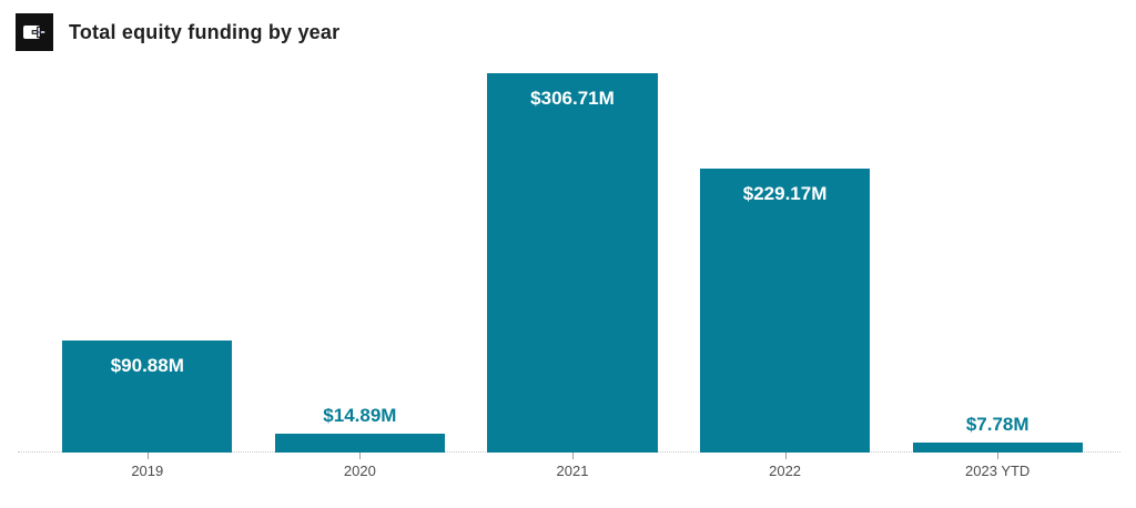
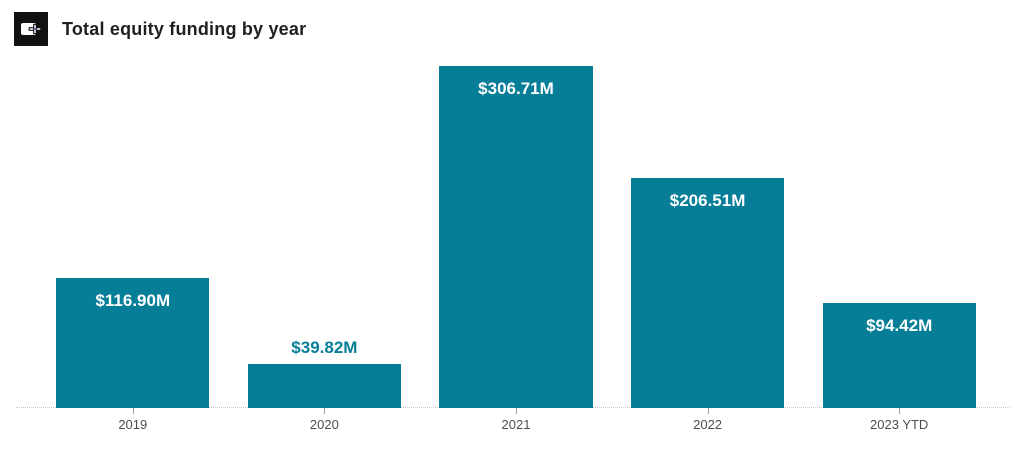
2019: $90.88M -> $116.90M
2020: $14.89M -> $39.82M
2022: $229.17M -> $206.51M
2023 YTD: $7.78M -> $94.42M
